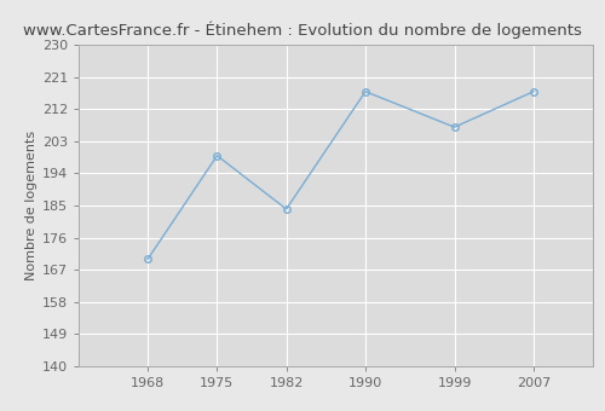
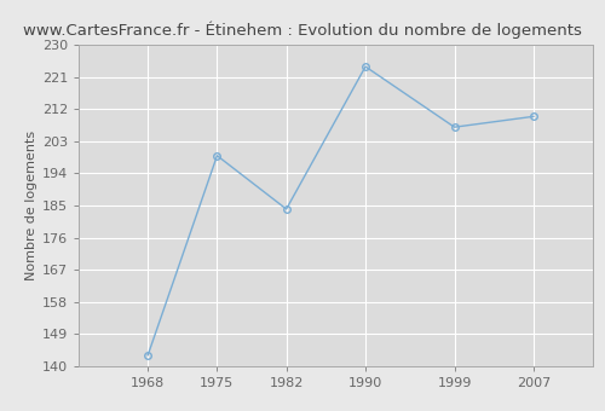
1968: 170 -> 143
1990: 217 -> 224
2007: 217 -> 210
